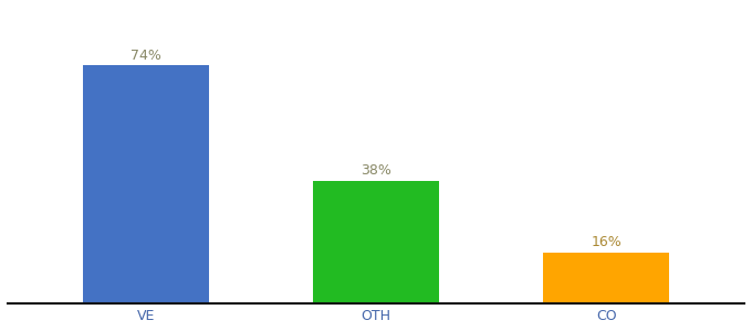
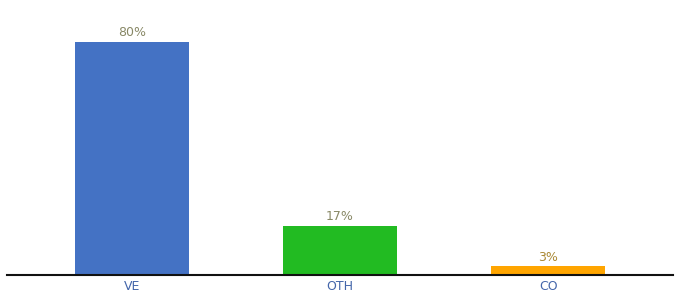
VE: 74% -> 80%
OTH: 38% -> 17%
CO: 16% -> 3%
